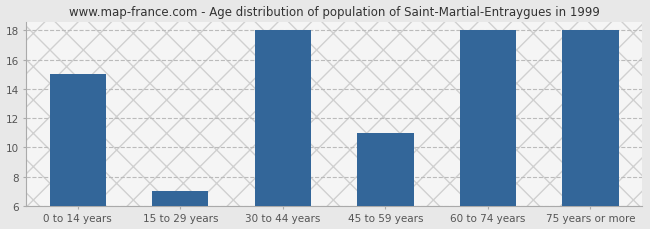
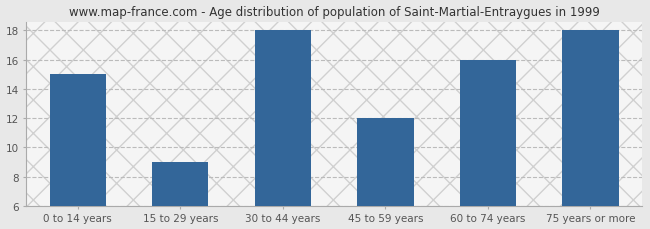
15 to 29 years: 7 -> 9
45 to 59 years: 11 -> 12
60 to 74 years: 18 -> 16
